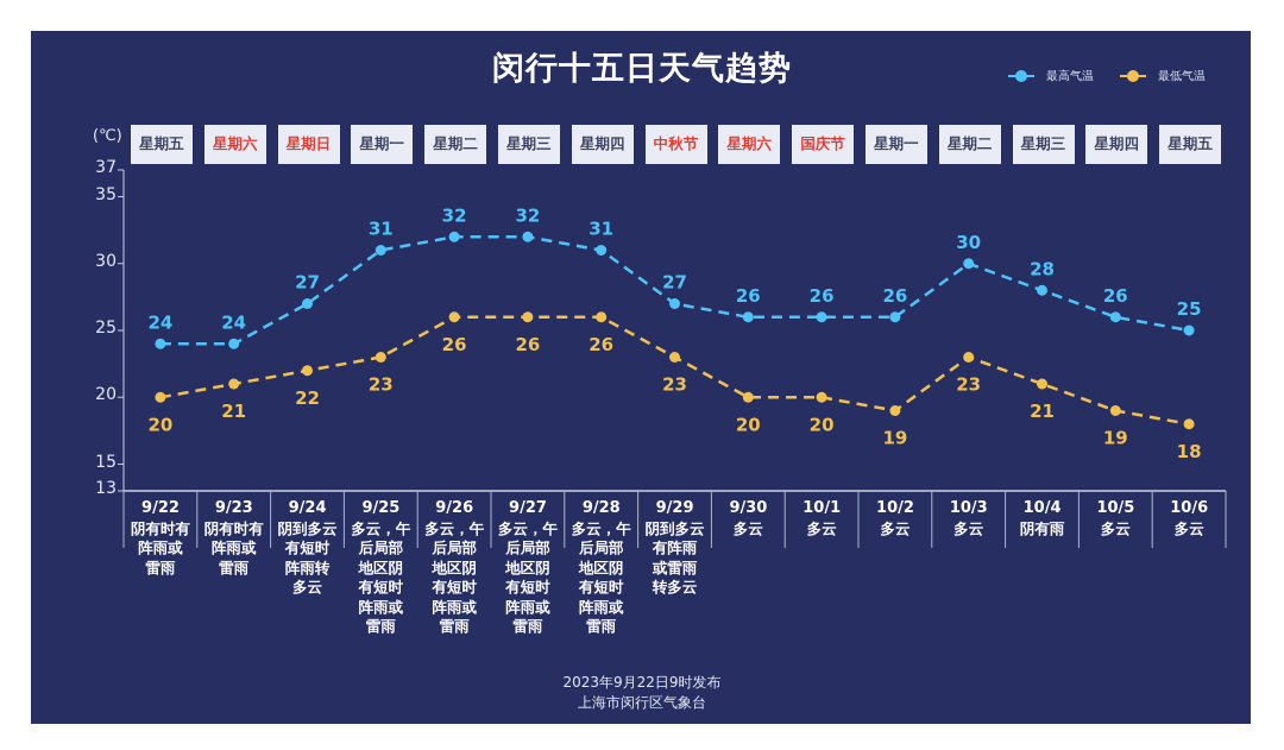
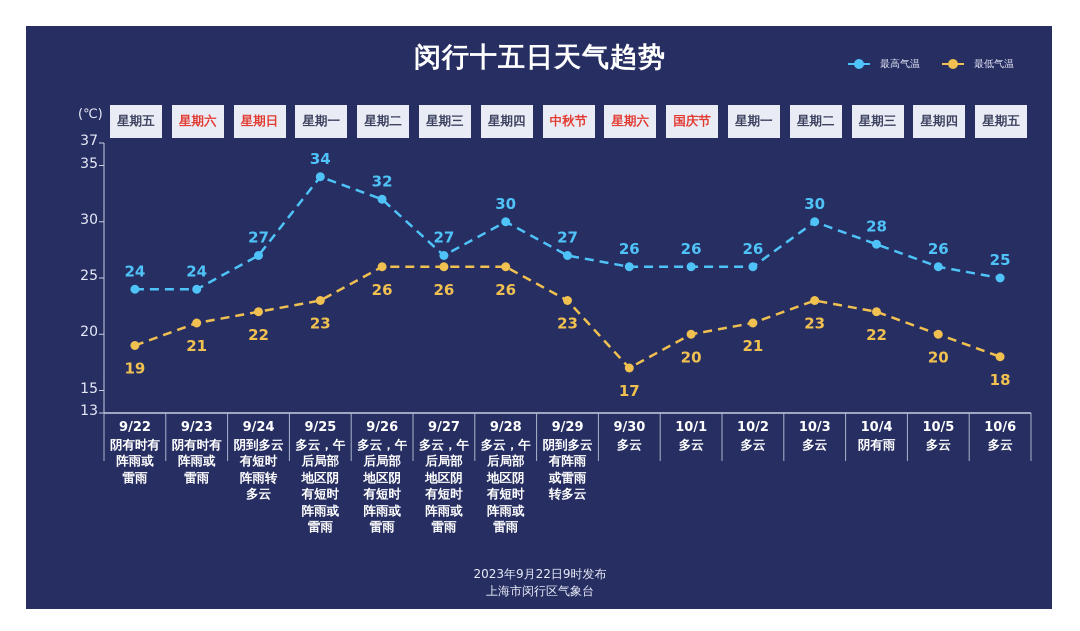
最低气温/9/22: 20 -> 19
最高气温/9/25: 31 -> 34
最高气温/9/27: 32 -> 27
最高气温/9/28: 31 -> 30
最低气温/9/30: 20 -> 17
最低气温/10/2: 19 -> 21
最低气温/10/4: 21 -> 22
最低气温/10/5: 19 -> 20
